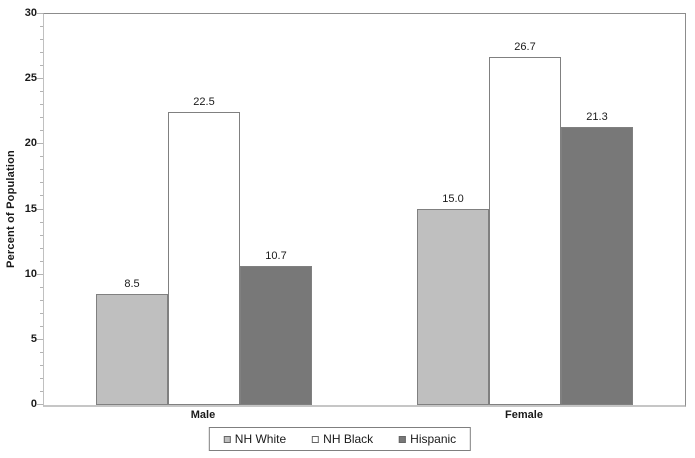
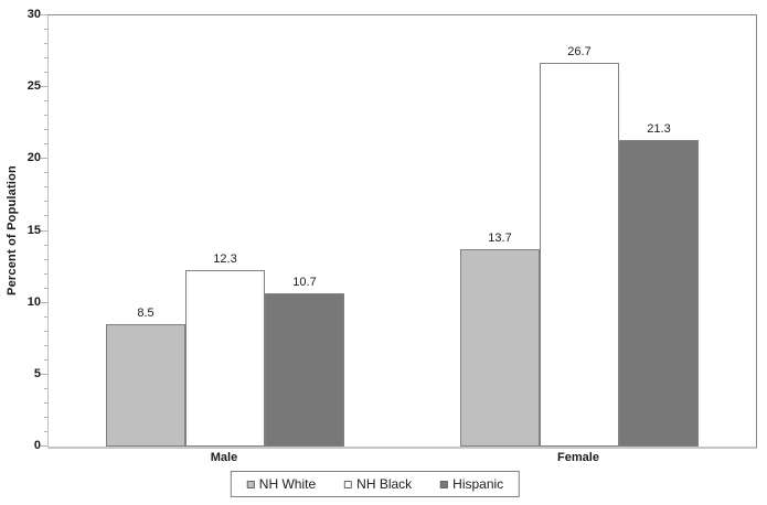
NH Black/Male: 22.5 -> 12.3
NH White/Female: 15.0 -> 13.7
